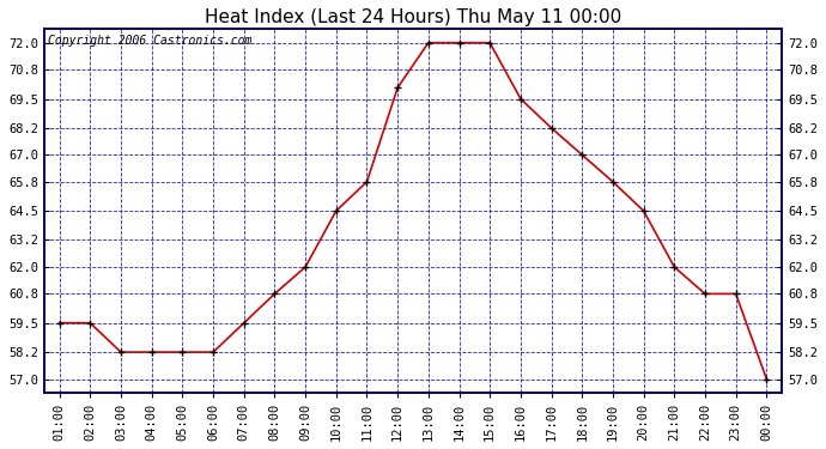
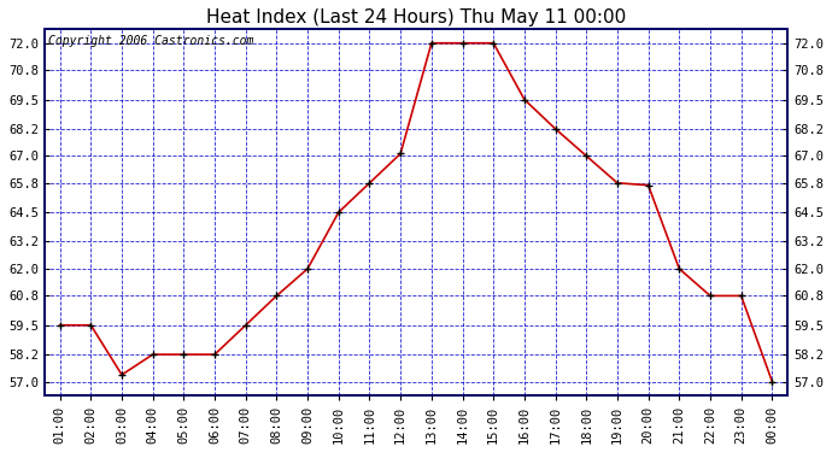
03:00: 58.2 -> 57.3
12:00: 70.0 -> 67.1
20:00: 64.5 -> 65.7
